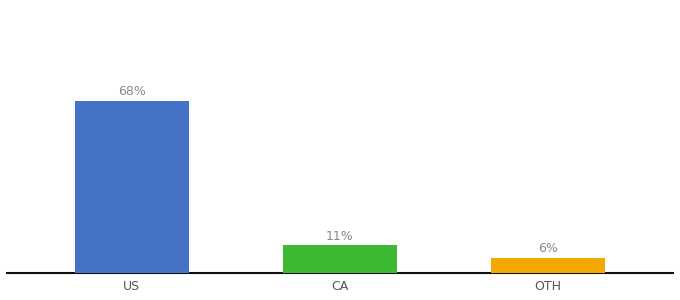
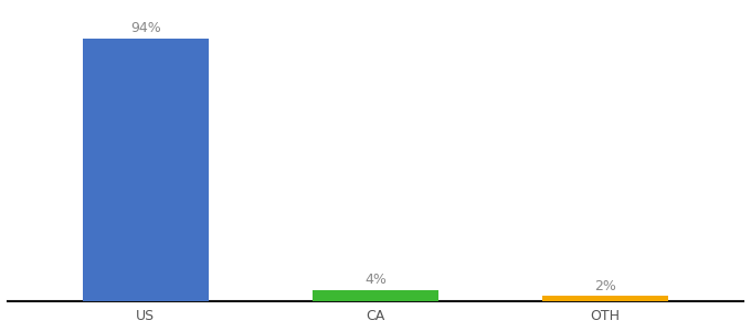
US: 68% -> 94%
CA: 11% -> 4%
OTH: 6% -> 2%
